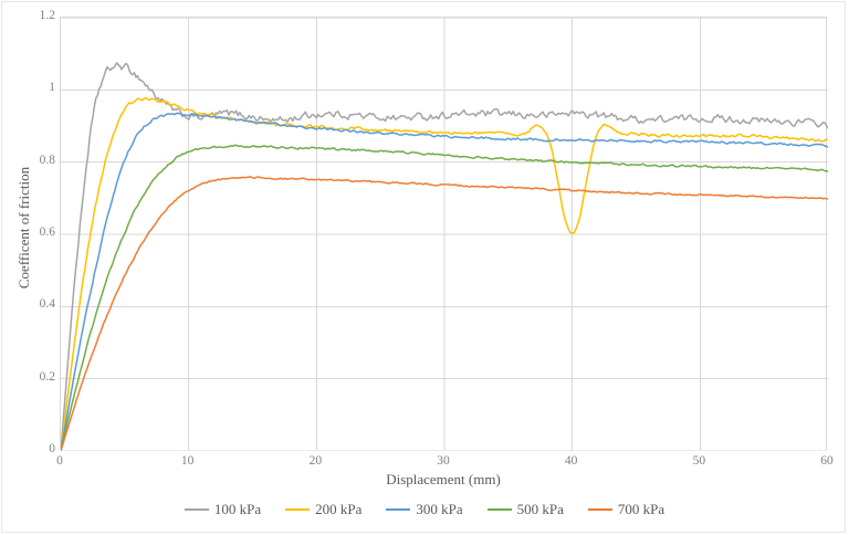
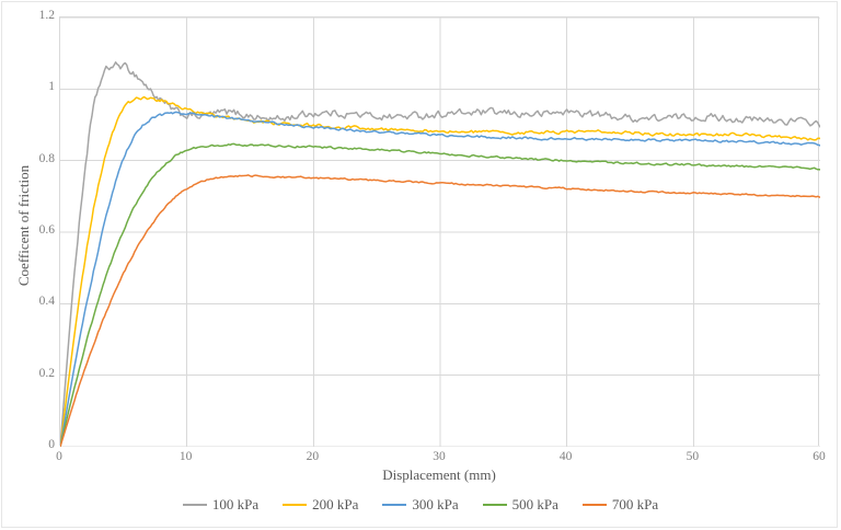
200 kPa/40: 0.60 -> 0.88
